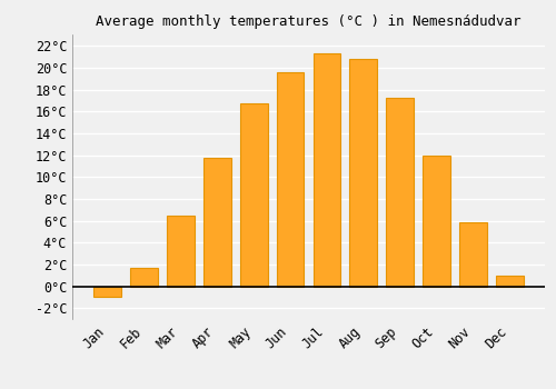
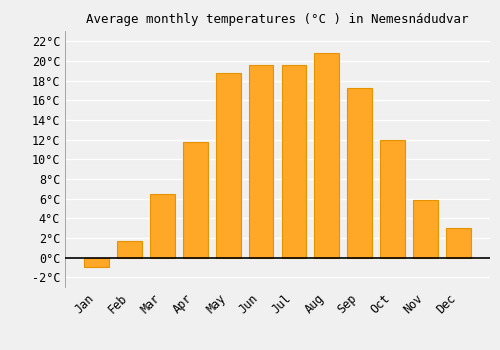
May: 16.7°C -> 18.8°C
Jul: 21.3°C -> 19.6°C
Dec: 1.0°C -> 3.0°C
